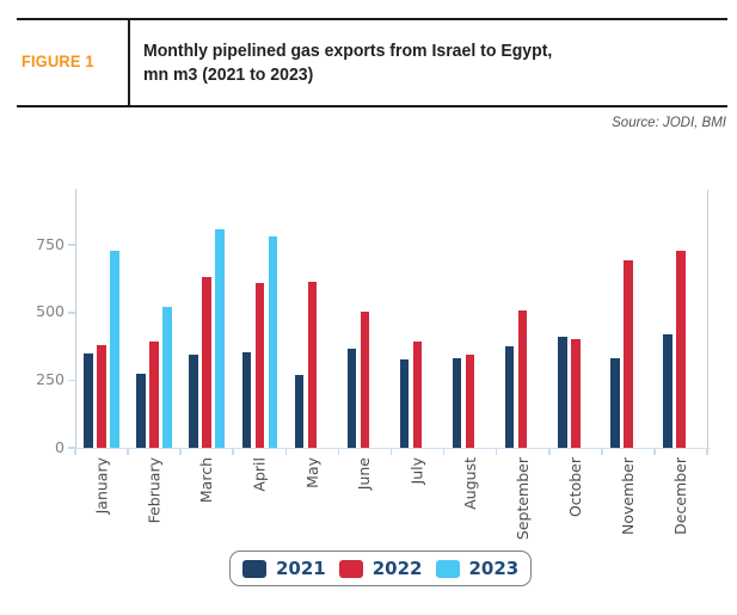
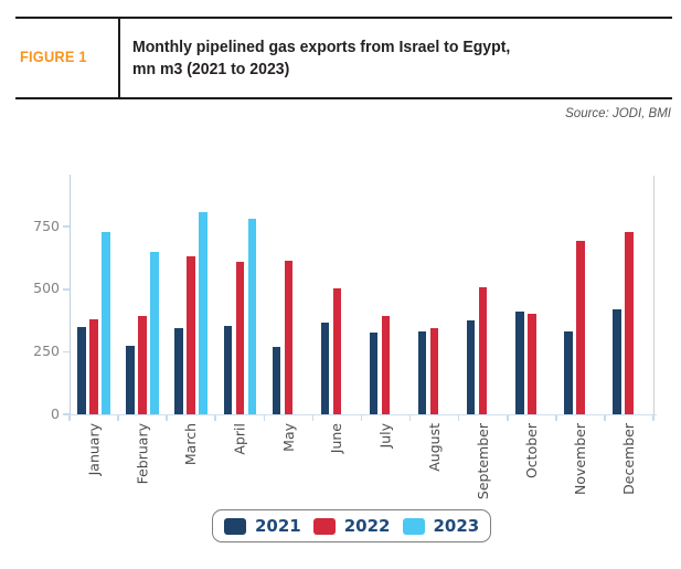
2023/February: 520 -> 650
